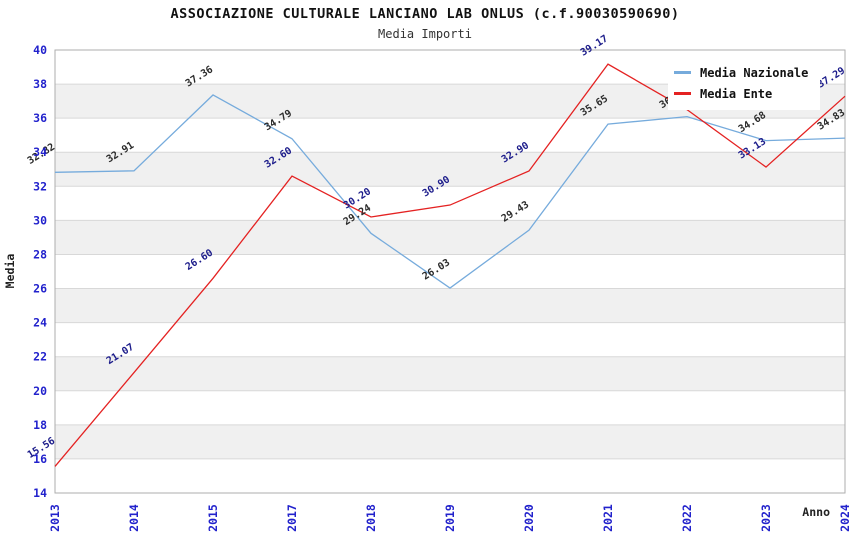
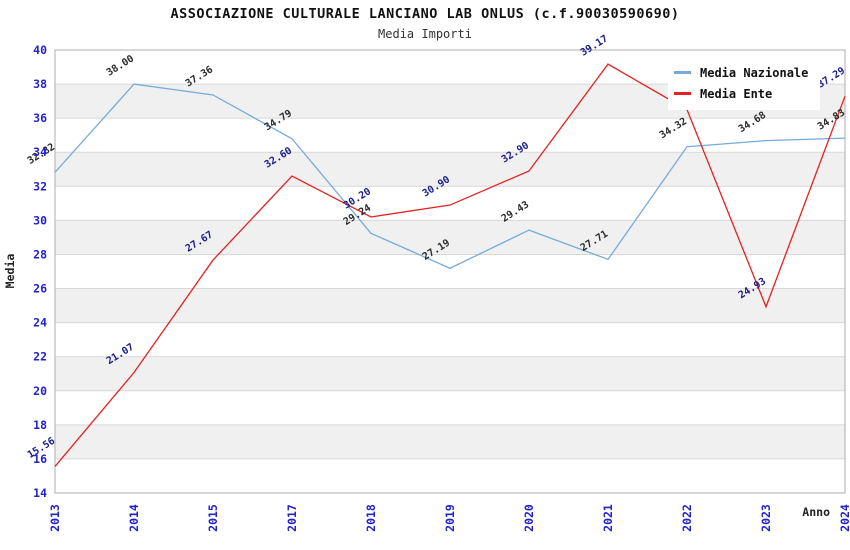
Media Nazionale/2014: 32.91 -> 38.00
Media Ente/2015: 26.60 -> 27.67
Media Nazionale/2019: 26.03 -> 27.19
Media Nazionale/2021: 35.65 -> 27.71
Media Nazionale/2022: 36.09 -> 34.32
Media Ente/2023: 33.13 -> 24.93
